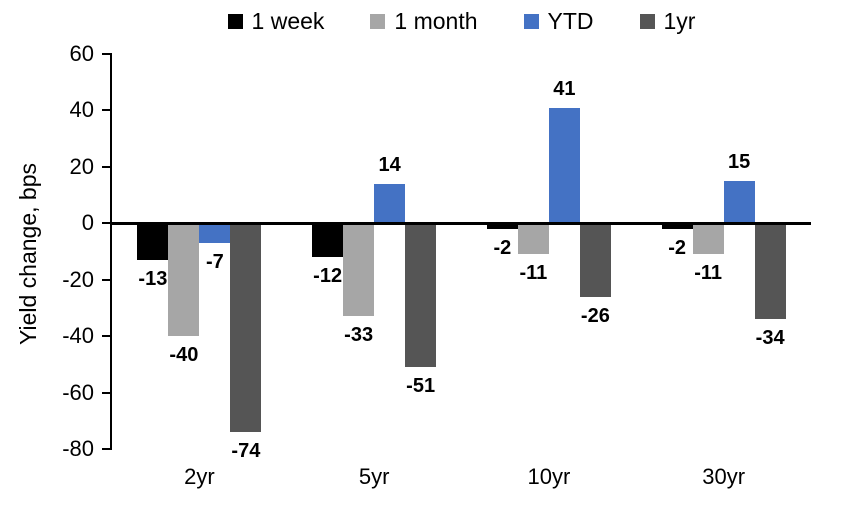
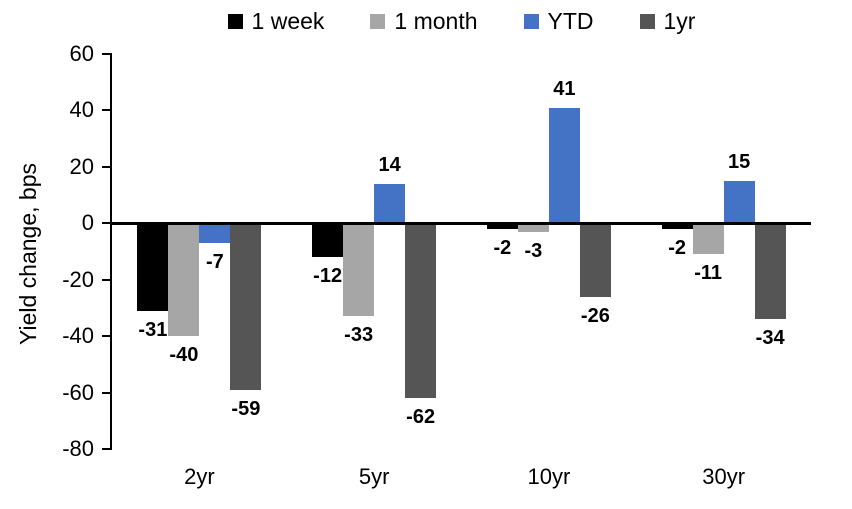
1 week/2yr: -13 -> -31
1yr/2yr: -74 -> -59
1yr/5yr: -51 -> -62
1 month/10yr: -11 -> -3
